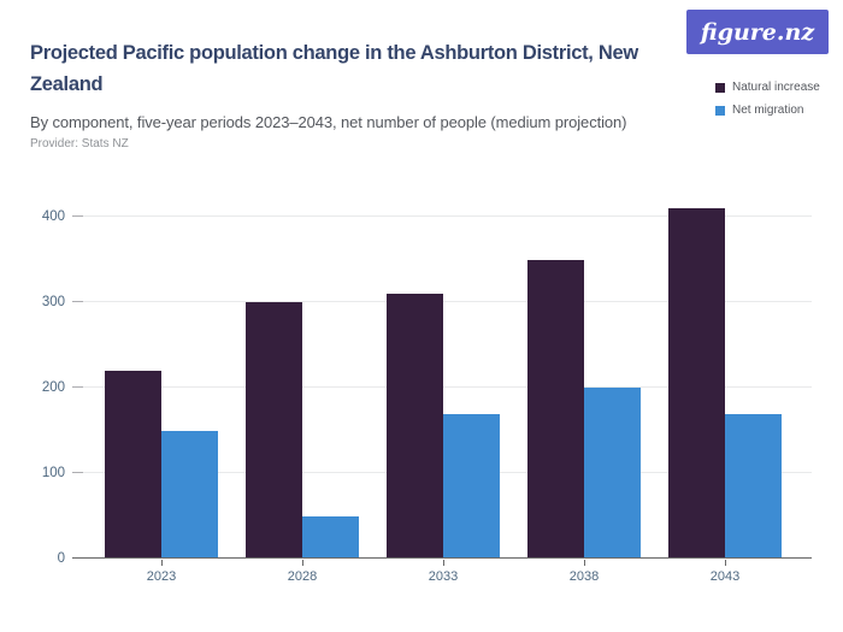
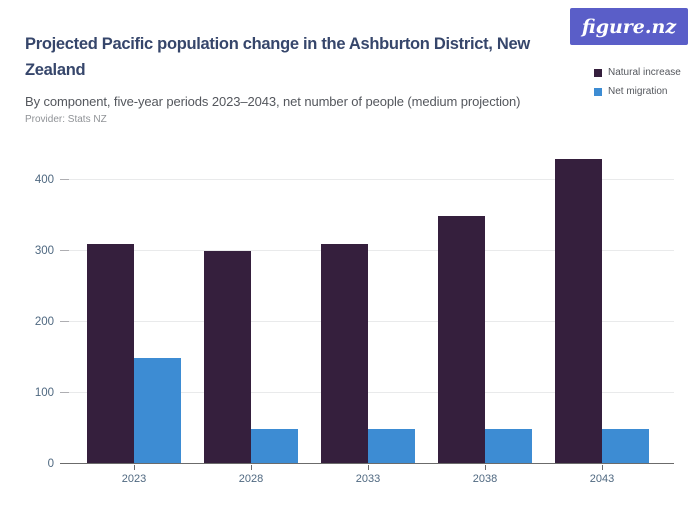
Natural increase/2023: 220 -> 310
Net migration/2033: 170 -> 50
Net migration/2038: 200 -> 50
Natural increase/2043: 410 -> 430
Net migration/2043: 170 -> 50
